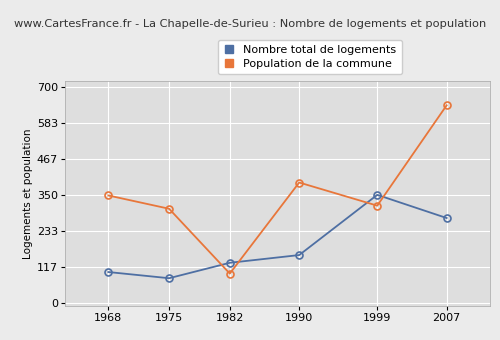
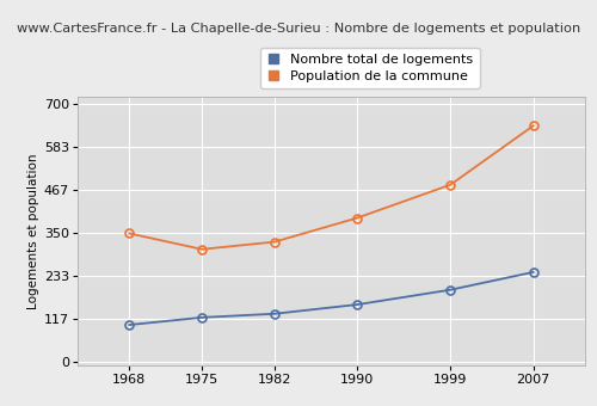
Nombre total de logements/1975: 80 -> 120
Population de la commune/1982: 95 -> 325
Nombre total de logements/1999: 350 -> 195
Population de la commune/1999: 315 -> 480
Nombre total de logements/2007: 275 -> 243
